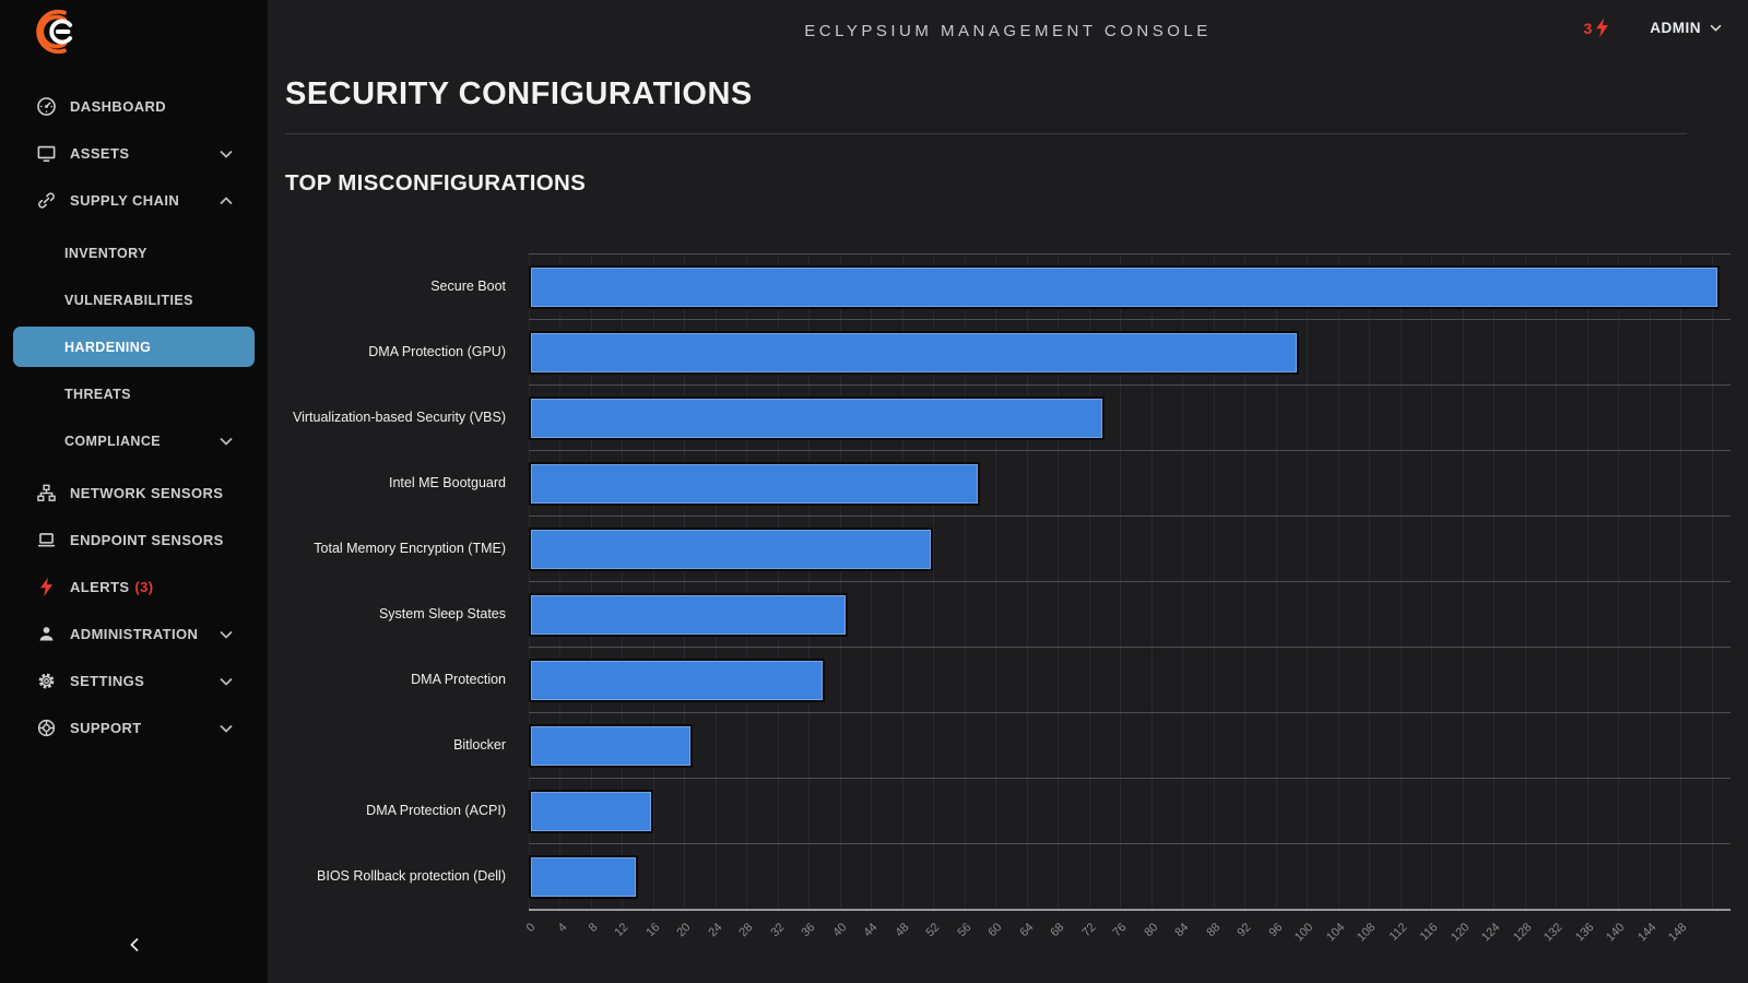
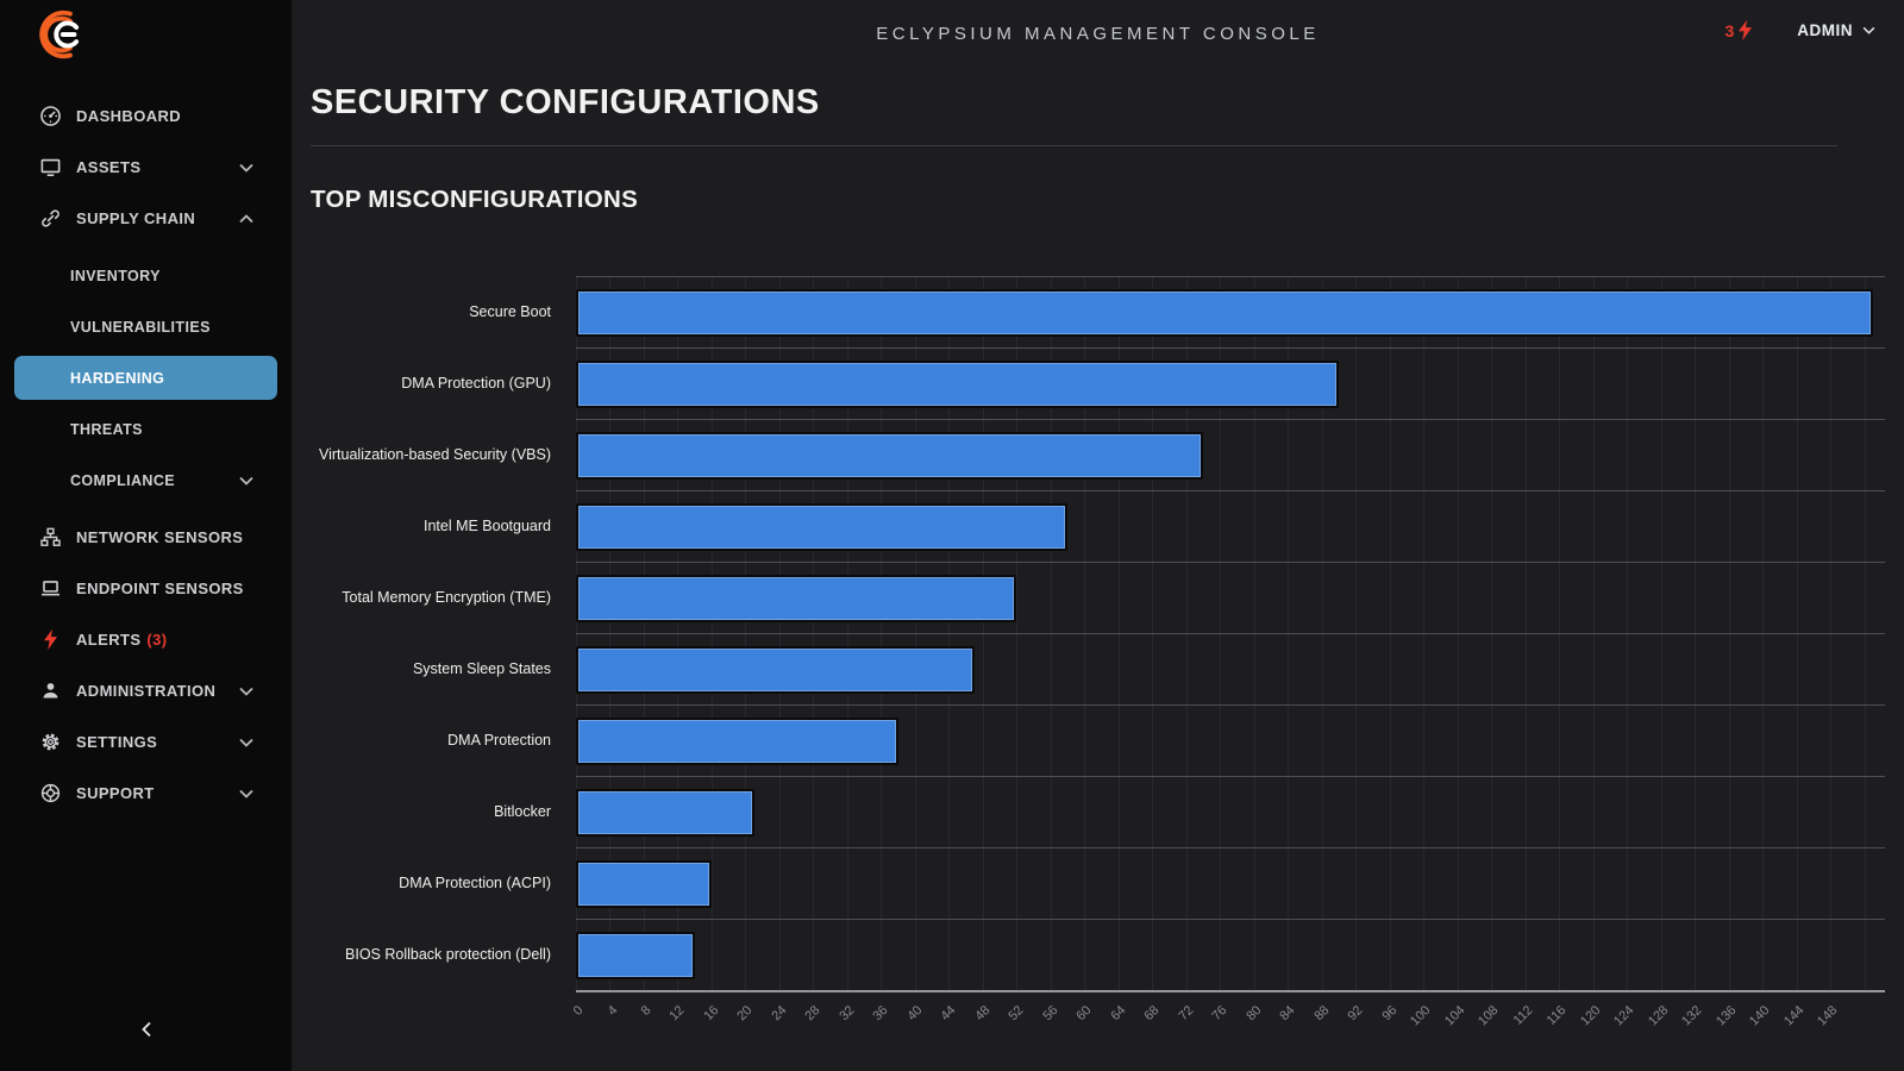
DMA Protection (GPU): 99 -> 90
System Sleep States: 41 -> 47
